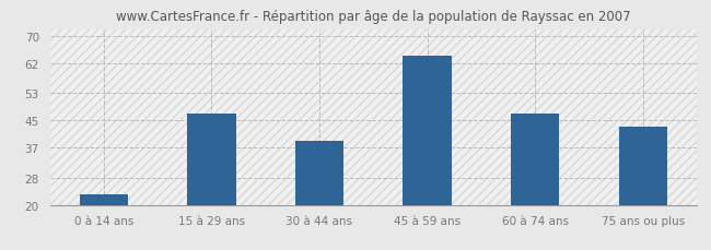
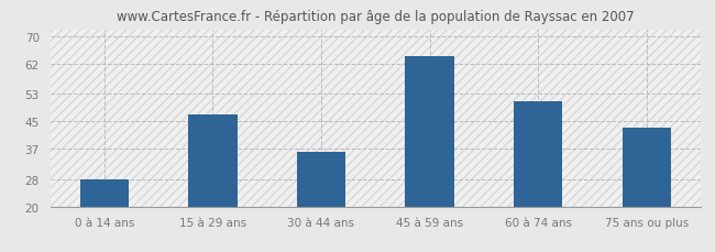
0 à 14 ans: 23 -> 28
30 à 44 ans: 39 -> 36
60 à 74 ans: 47 -> 51
